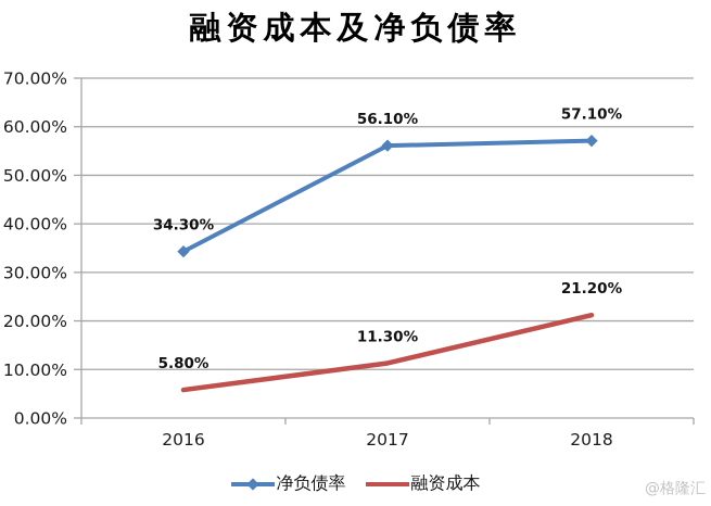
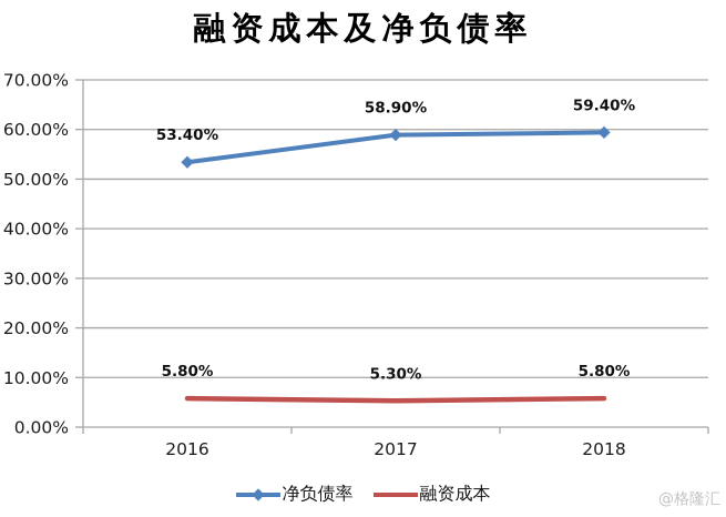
净负债率/2016: 34.30% -> 53.40%
净负债率/2017: 56.10% -> 58.90%
融资成本/2017: 11.30% -> 5.30%
净负债率/2018: 57.10% -> 59.40%
融资成本/2018: 21.20% -> 5.80%
